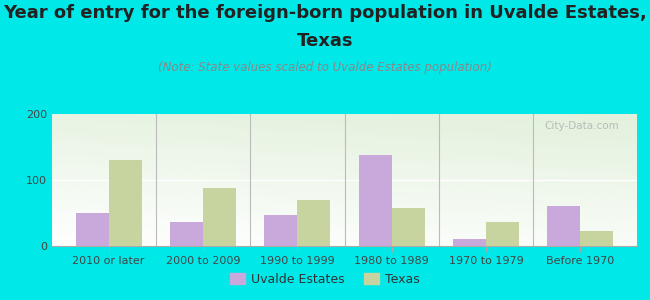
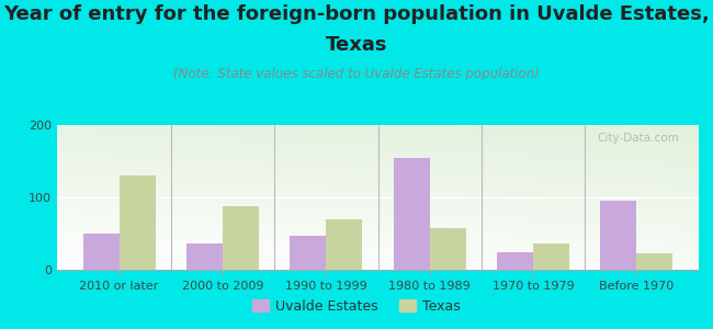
Uvalde Estates/1980 to 1989: 138 -> 155
Uvalde Estates/1970 to 1979: 10 -> 25
Uvalde Estates/Before 1970: 60 -> 95
